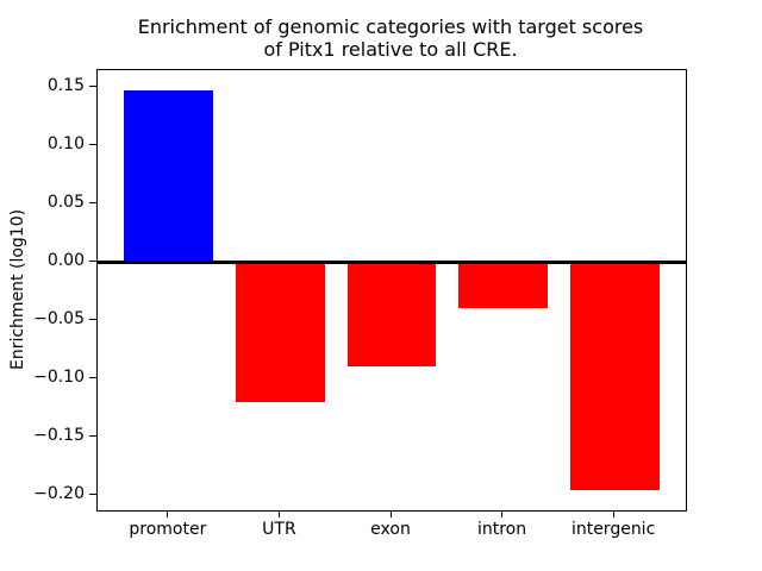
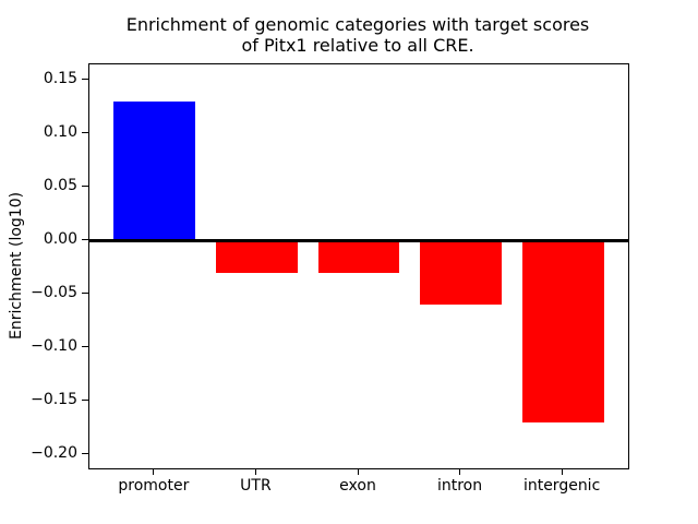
promoter: 0.15 -> 0.13
UTR: -0.12 -> -0.03
exon: -0.09 -> -0.03
intron: -0.04 -> -0.06
intergenic: -0.20 -> -0.17
